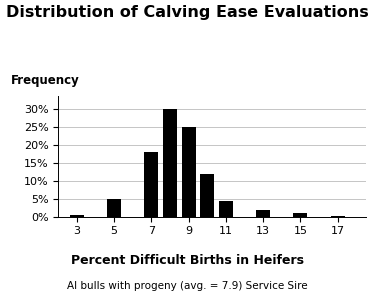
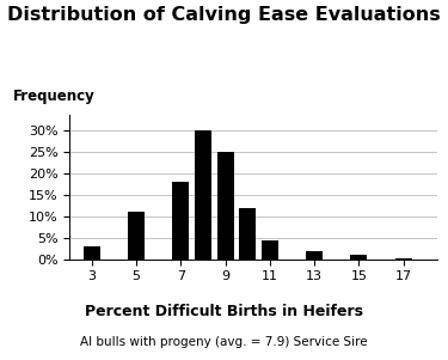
3: 0.5% -> 3.0%
5: 5.0% -> 11.0%
